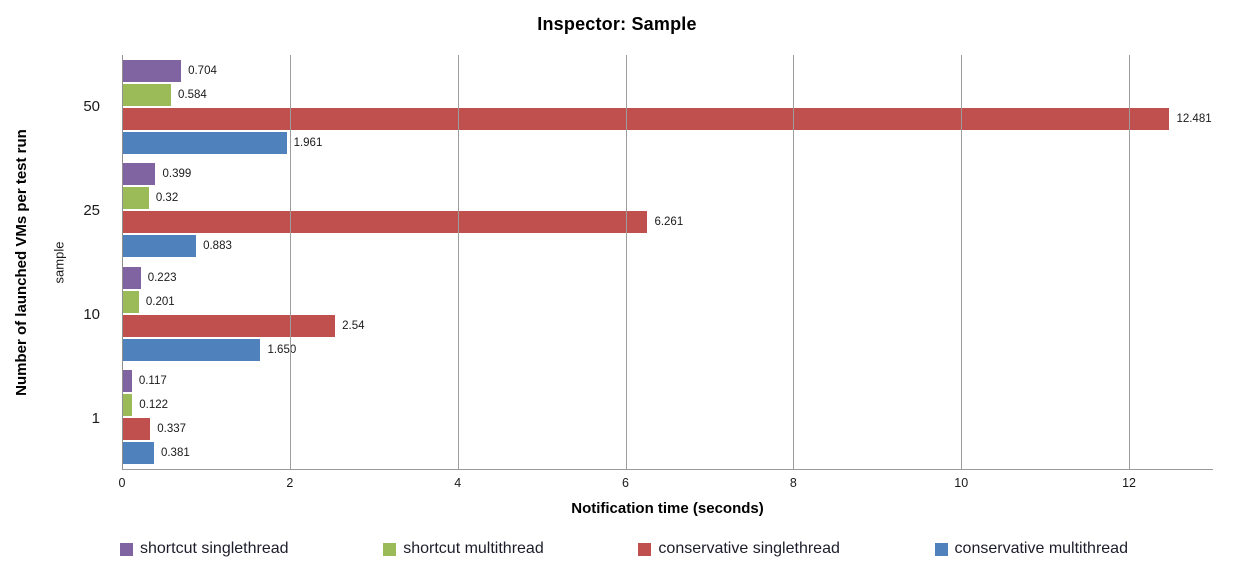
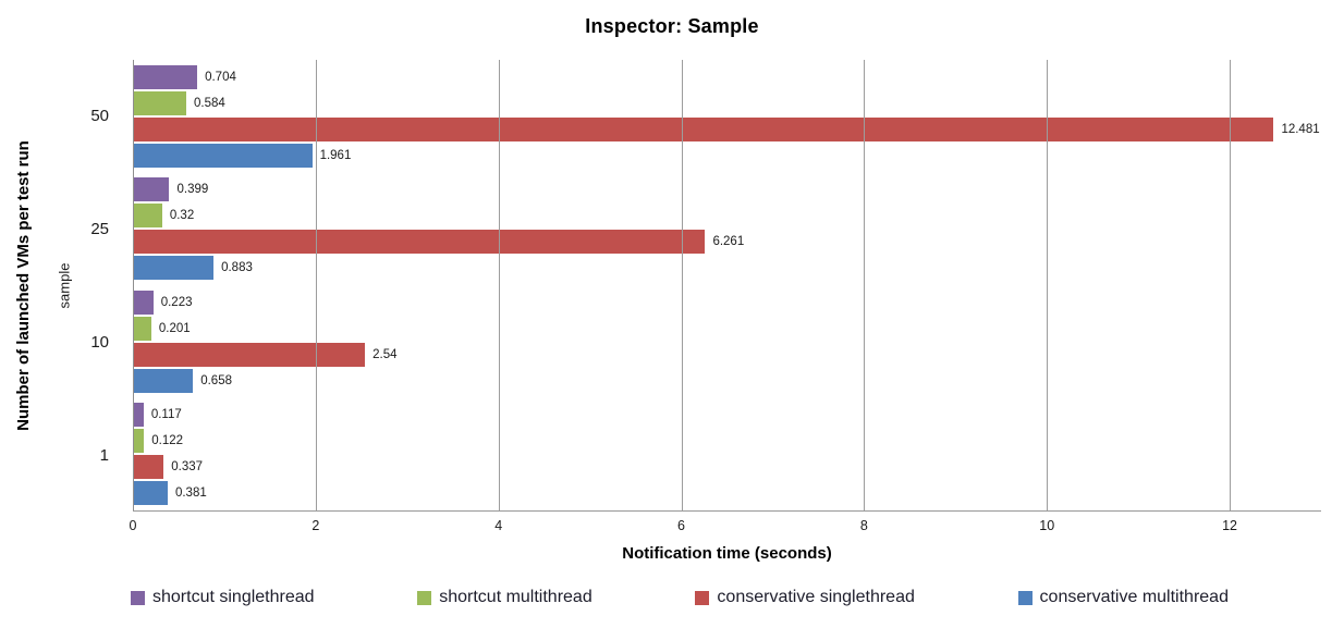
conservative multithread/10: 1.650 -> 0.658
